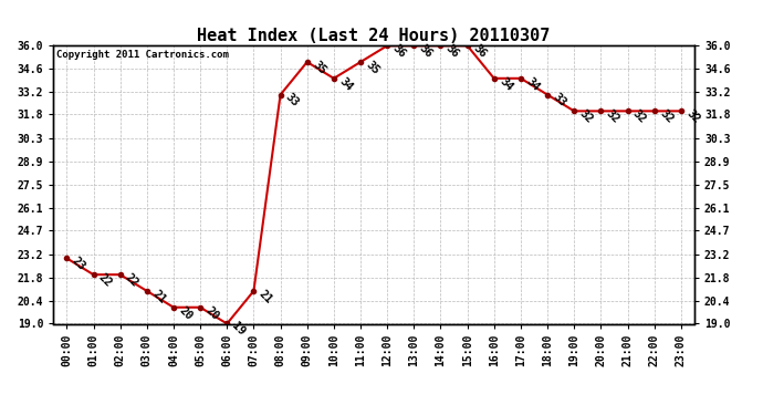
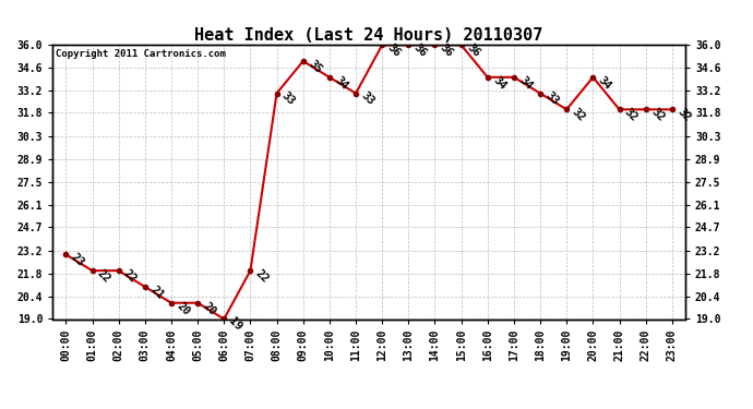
07:00: 21 -> 22
11:00: 35 -> 33
20:00: 32 -> 34
